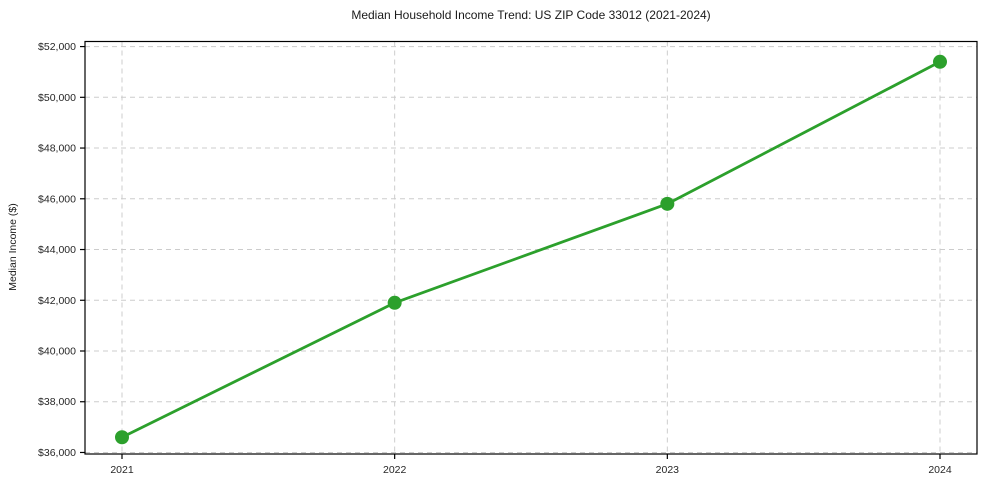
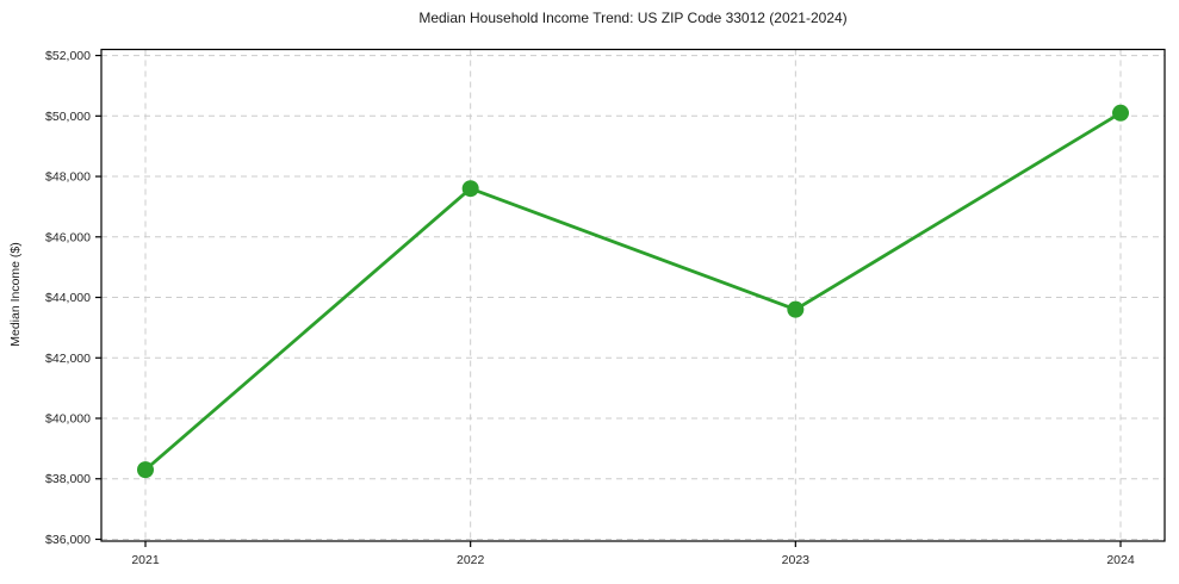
2021: $36600 -> $38300
2022: $41900 -> $47600
2023: $45800 -> $43600
2024: $51400 -> $50100
